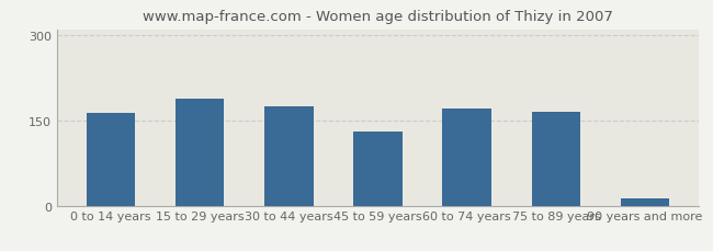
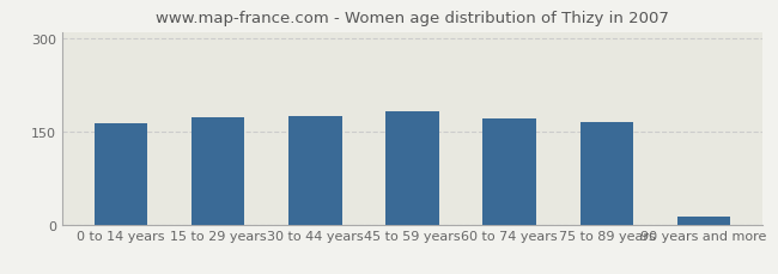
15 to 29 years: 188 -> 172
45 to 59 years: 130 -> 183
